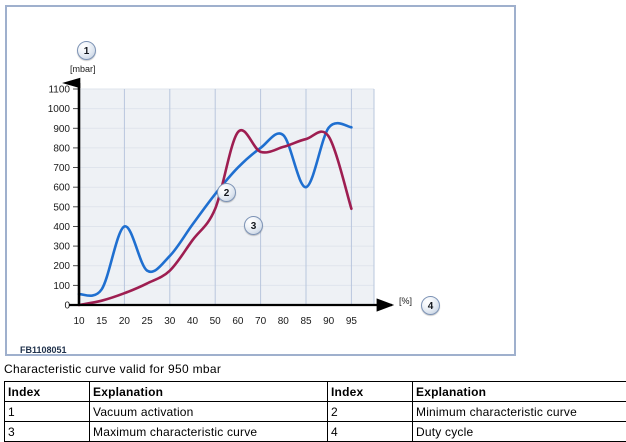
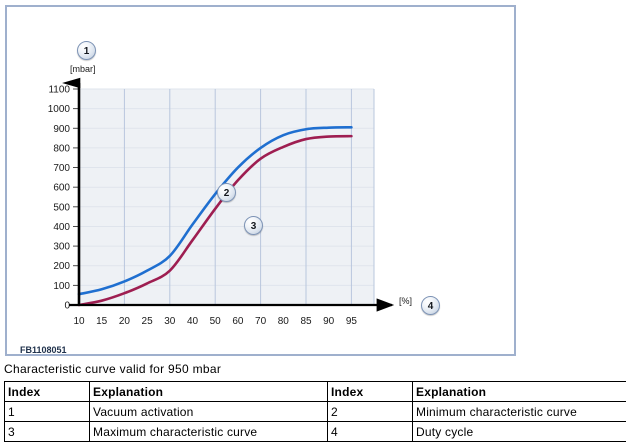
Maximum characteristic curve/20: 400 -> 120
Minimum characteristic curve/60: 880 -> 640
Minimum characteristic curve/70: 780 -> 740
Maximum characteristic curve/85: 600 -> 900
Minimum characteristic curve/95: 490 -> 860
